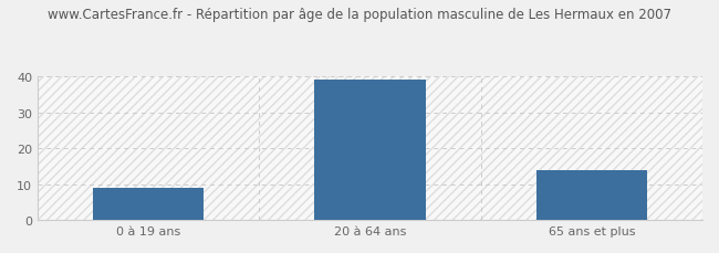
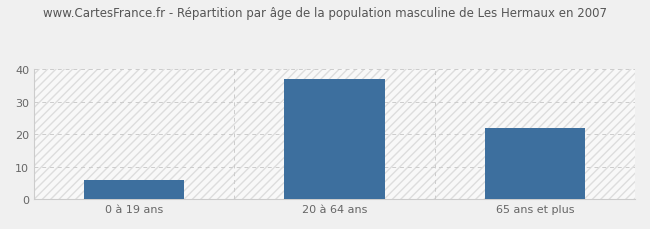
0 à 19 ans: 9 -> 6
20 à 64 ans: 39 -> 37
65 ans et plus: 14 -> 22
